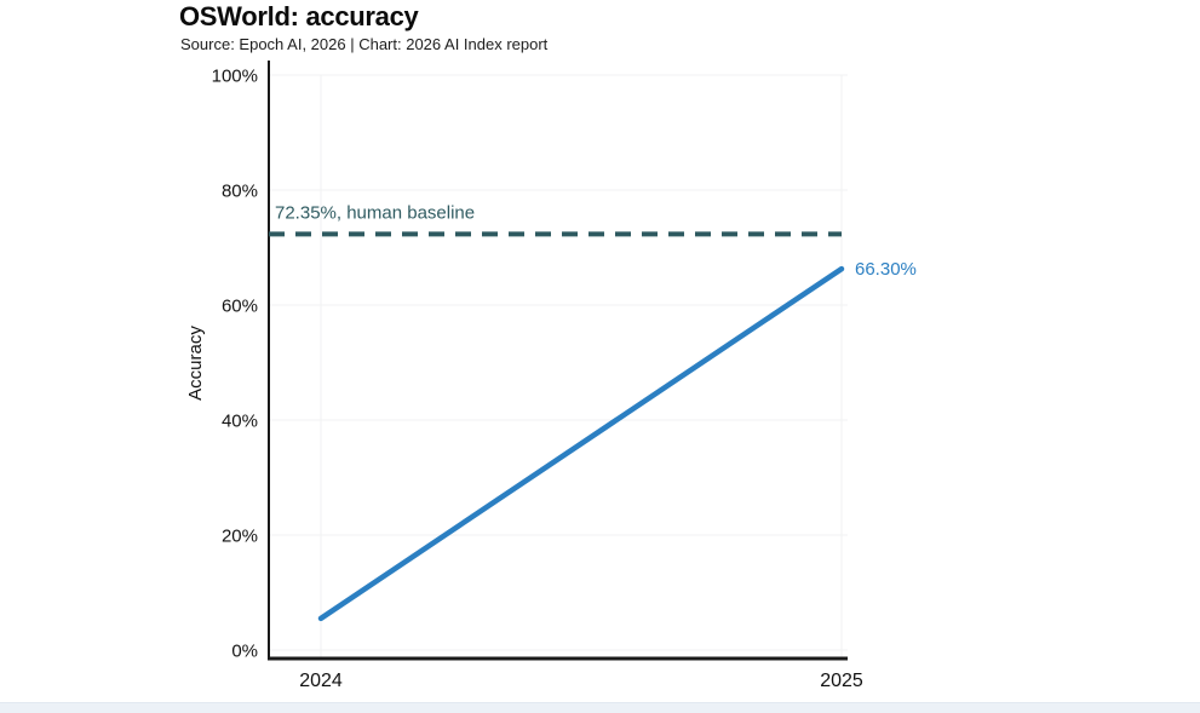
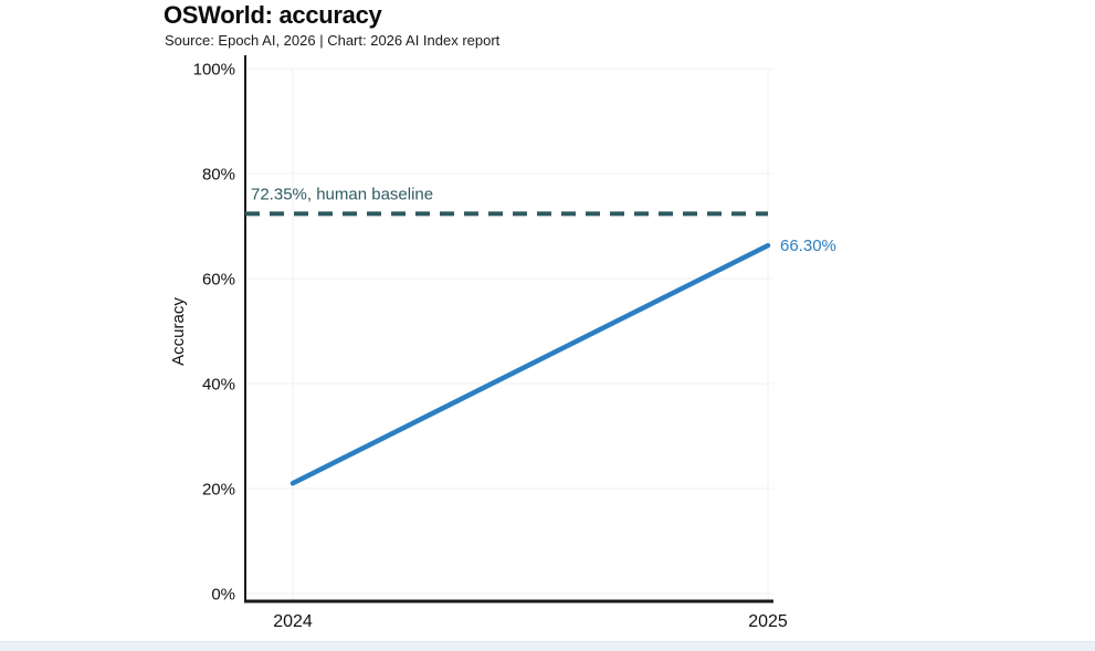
2024: 6% -> 21%
